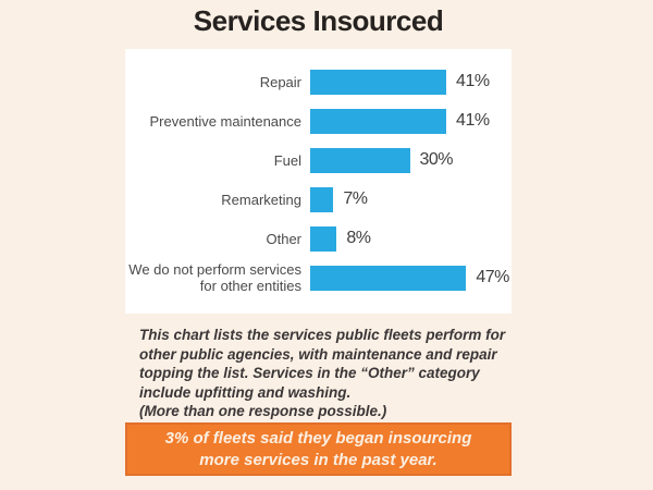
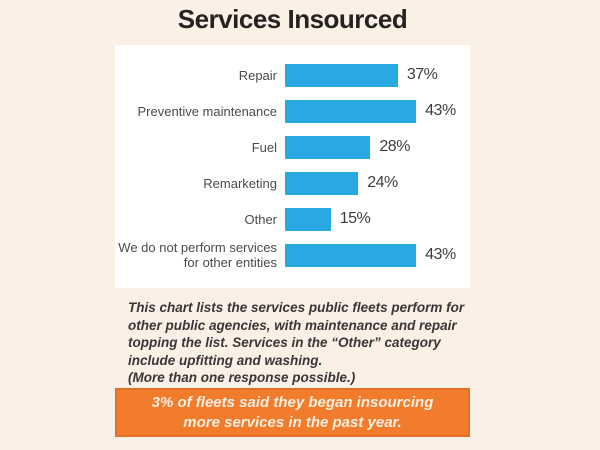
Repair: 41% -> 37%
Preventive maintenance: 41% -> 43%
Fuel: 30% -> 28%
Remarketing: 7% -> 24%
Other: 8% -> 15%
We do not perform services for other entities: 47% -> 43%
